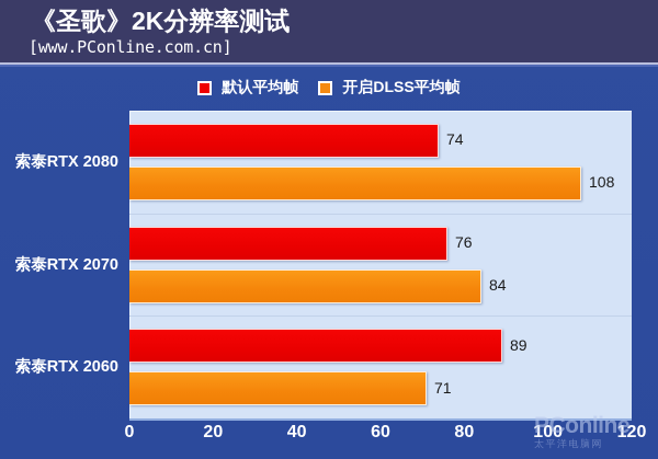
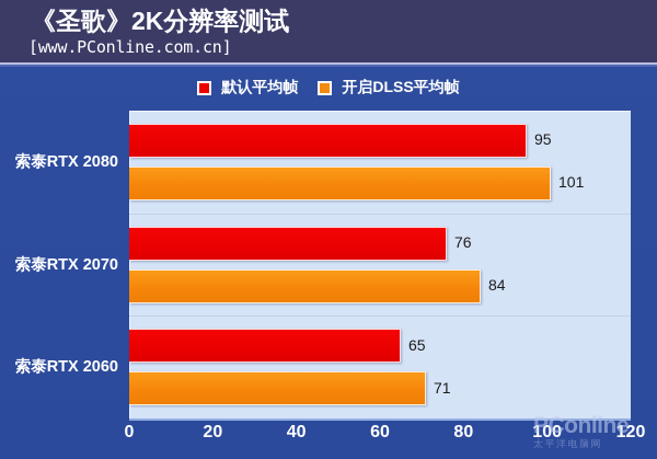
默认平均帧/索泰RTX 2080: 74 -> 95
开启DLSS平均帧/索泰RTX 2080: 108 -> 101
默认平均帧/索泰RTX 2060: 89 -> 65
